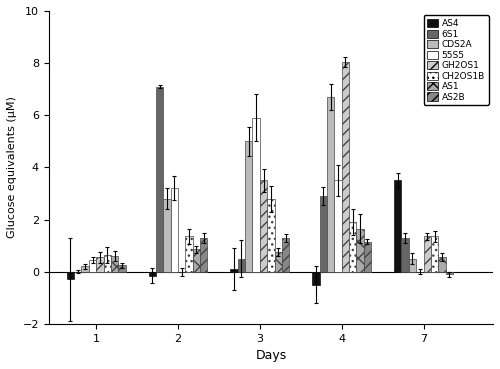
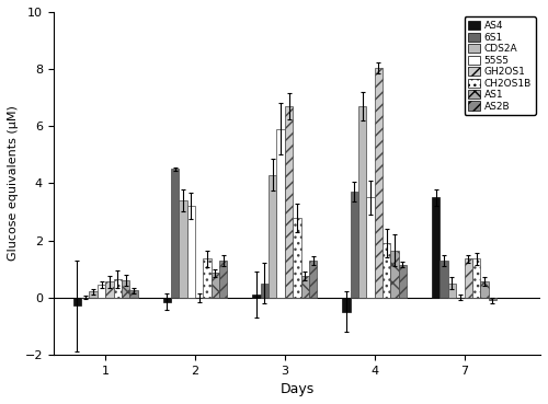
6S1/2: 7.1 -> 4.5
CDS2A/2: 2.8 -> 3.4
CDS2A/3: 5.0 -> 4.3
GH2OS1/3: 3.50 -> 6.70
6S1/4: 2.9 -> 3.7
